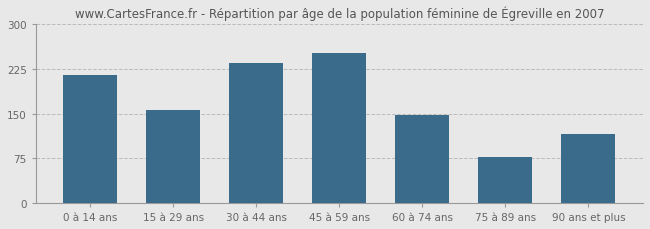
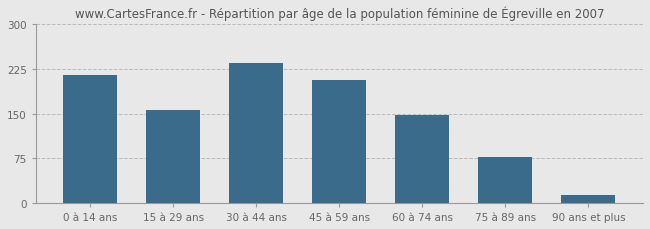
45 à 59 ans: 252 -> 207
90 ans et plus: 116 -> 13
